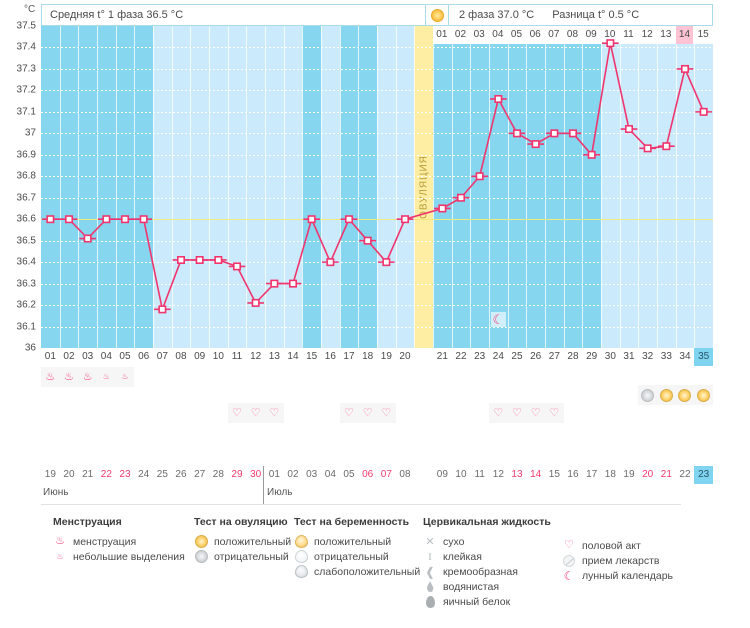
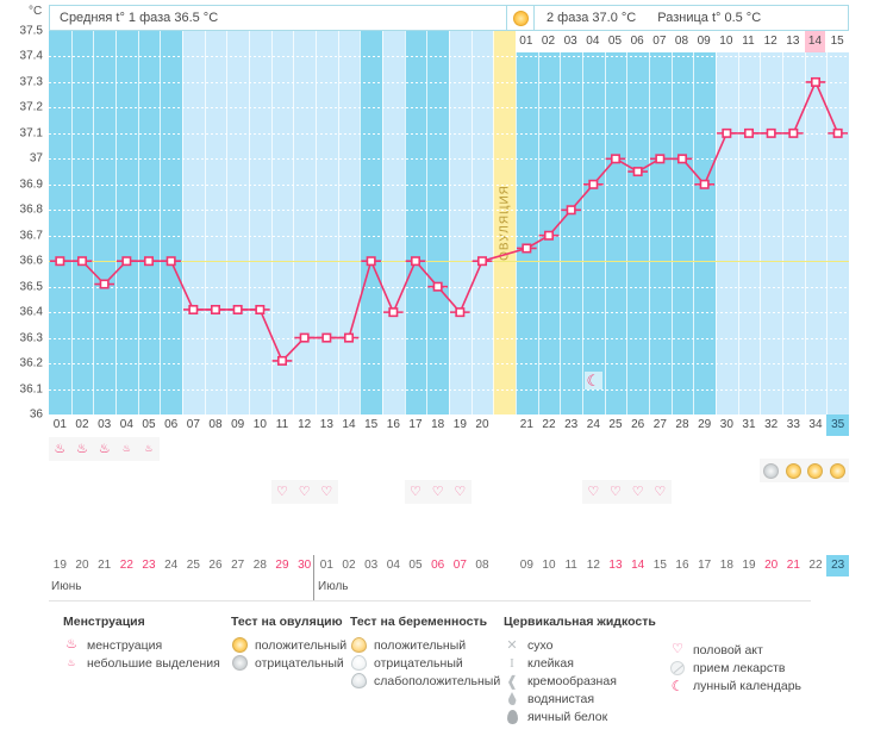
07: 36.18 -> 36.41
11: 36.38 -> 36.21
12: 36.21 -> 36.30
24: 37.16 -> 36.90
30: 37.42 -> 37.10
31: 37.02 -> 37.10
32: 36.93 -> 37.10
33: 36.94 -> 37.10
